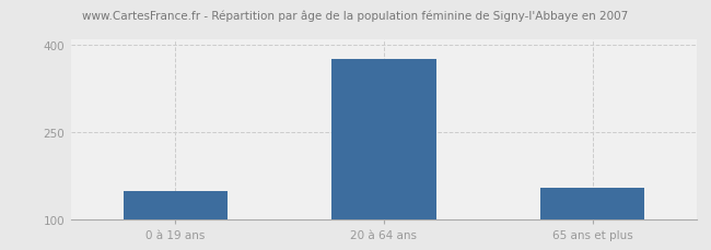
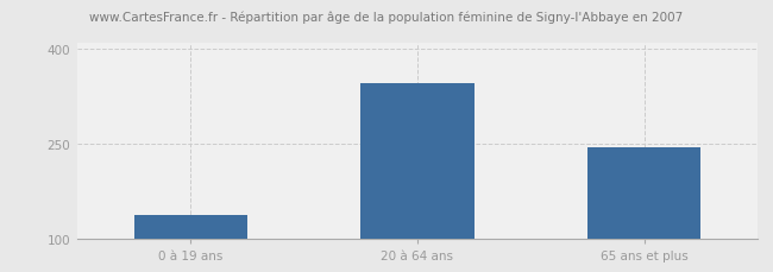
0 à 19 ans: 150 -> 138
20 à 64 ans: 375 -> 346
65 ans et plus: 155 -> 244
